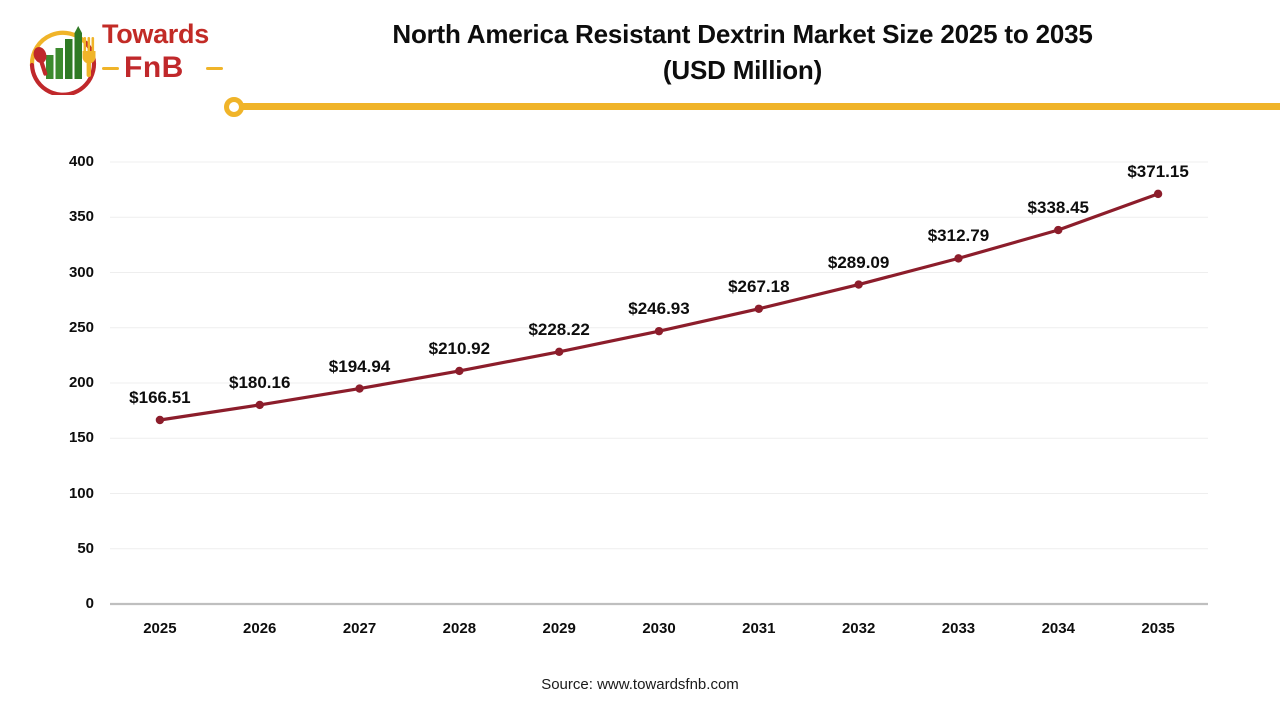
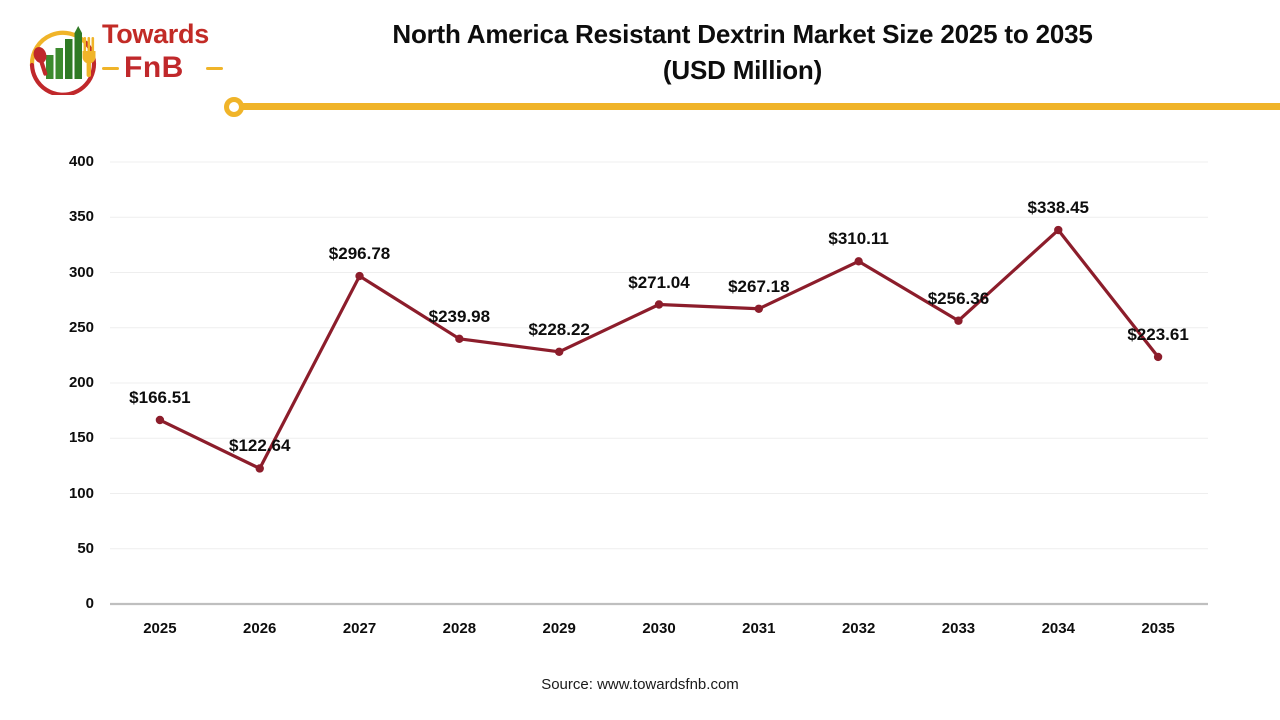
2026: $180.16 -> $122.64
2027: $194.94 -> $296.78
2028: $210.92 -> $239.98
2030: $246.93 -> $271.04
2032: $289.09 -> $310.11
2033: $312.79 -> $256.36
2035: $371.15 -> $223.61
